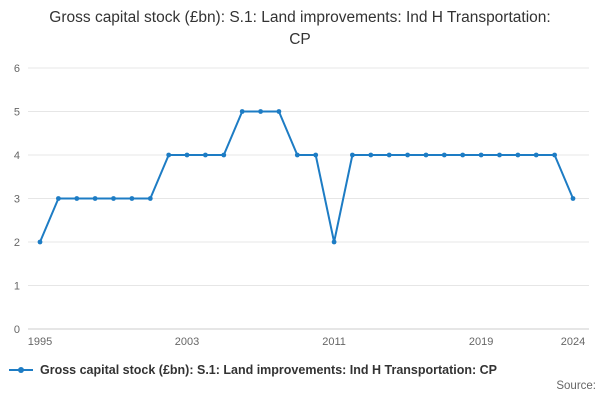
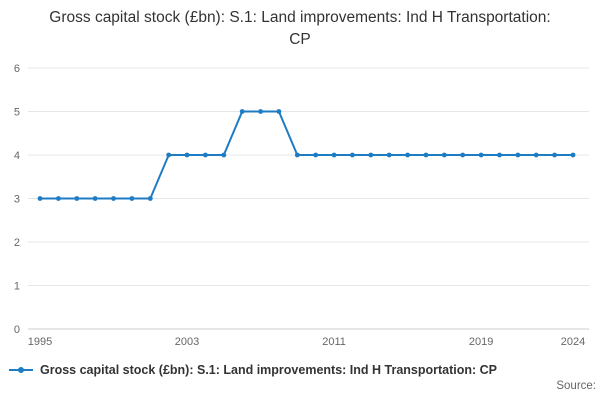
1995: 2 -> 3
2011: 2 -> 4
2024: 3 -> 4
